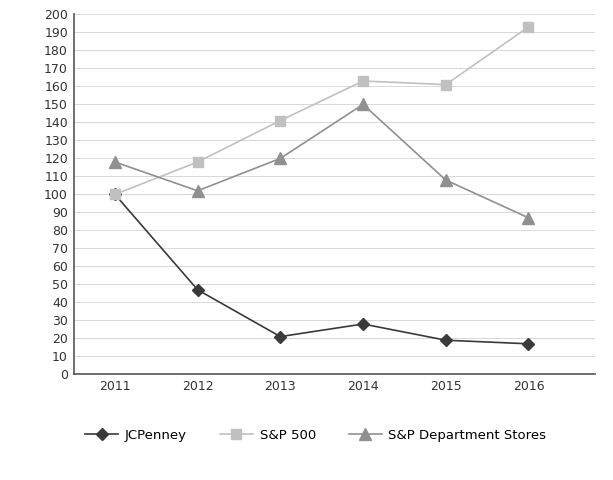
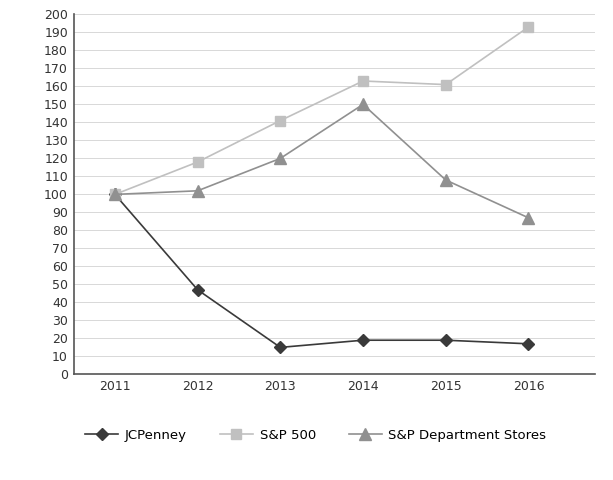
S&P Department Stores/2011: 118 -> 100
JCPenney/2013: 21 -> 15
JCPenney/2014: 28 -> 19
